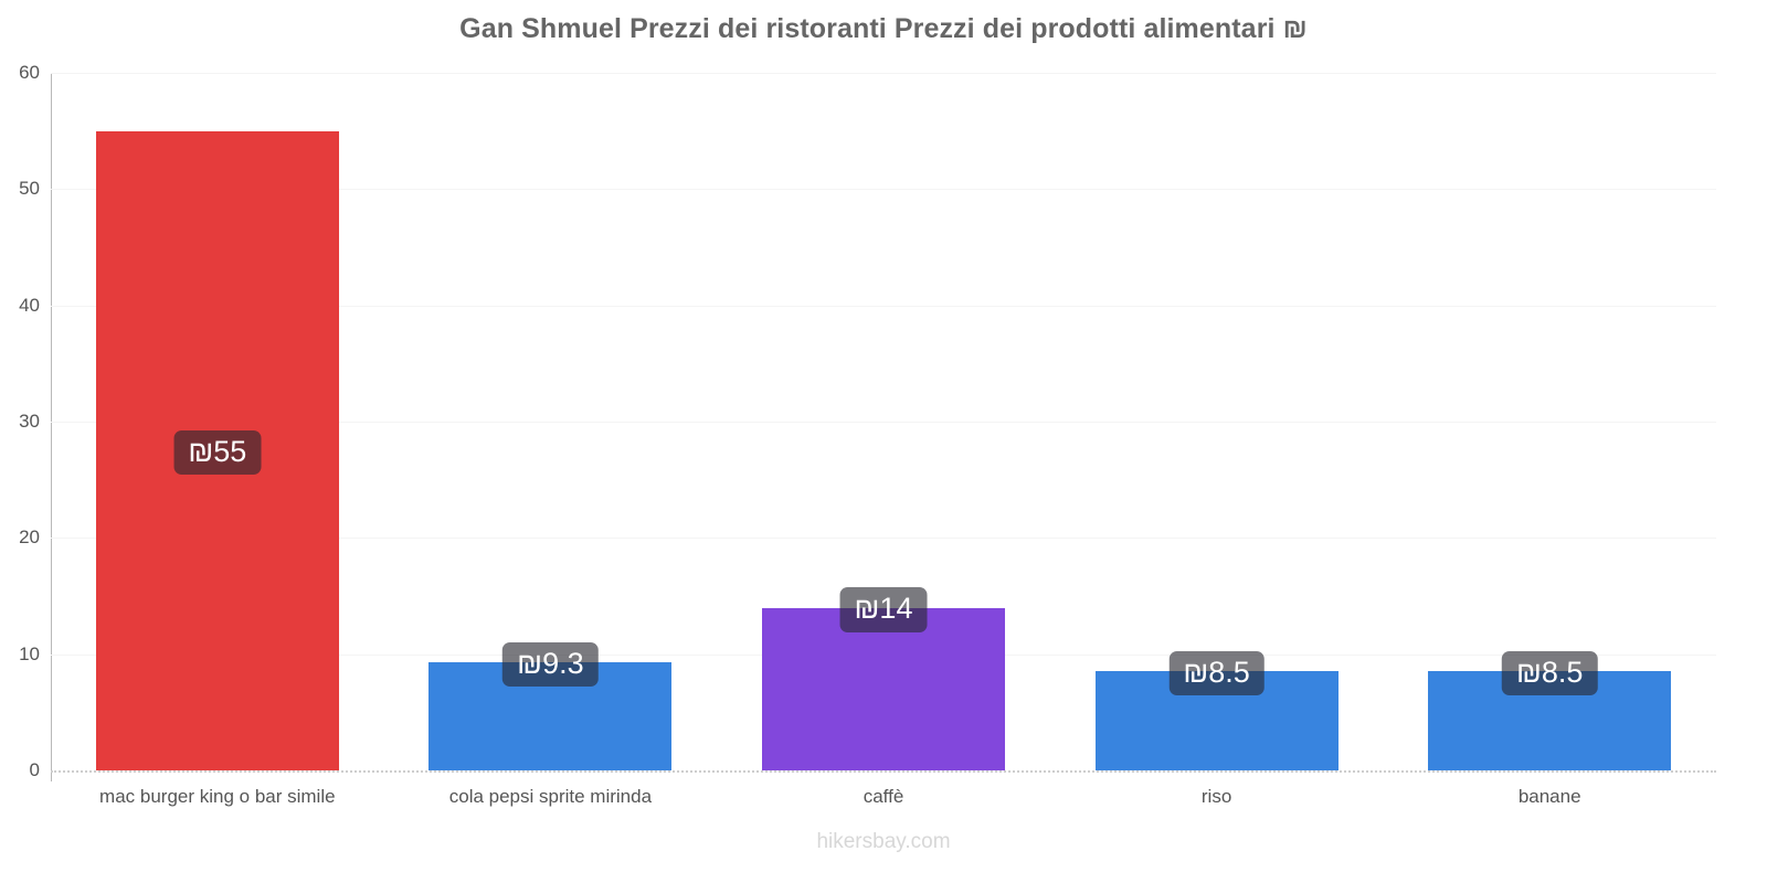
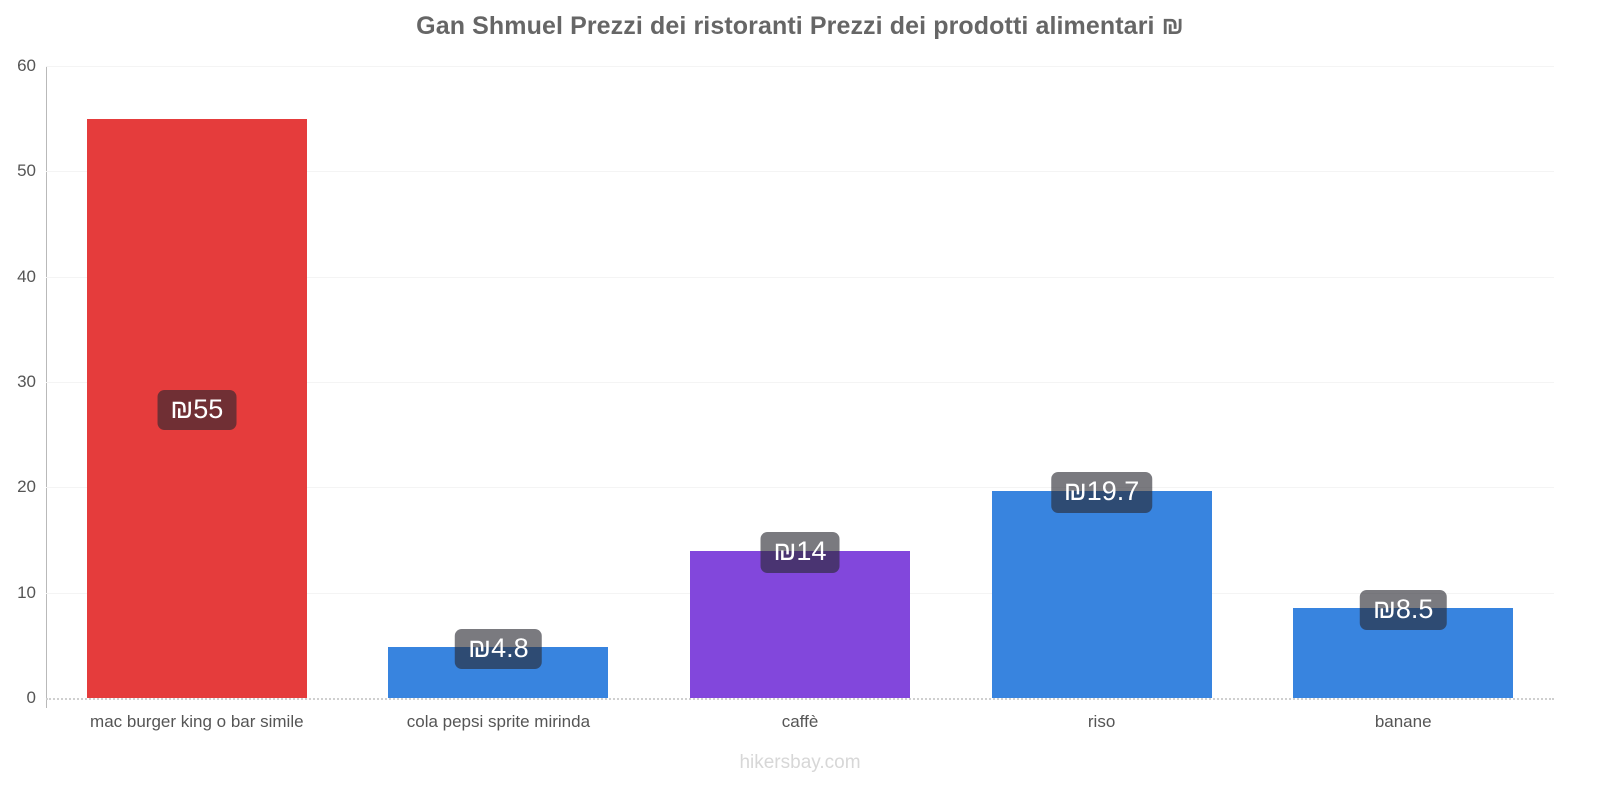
cola pepsi sprite mirinda: 9.3 -> 4.8
riso: 8.5 -> 19.7
